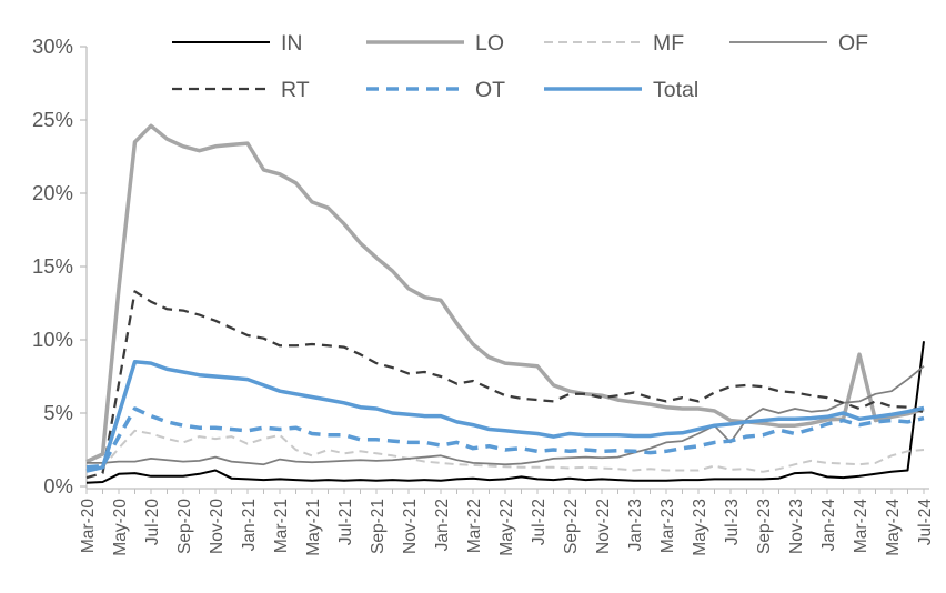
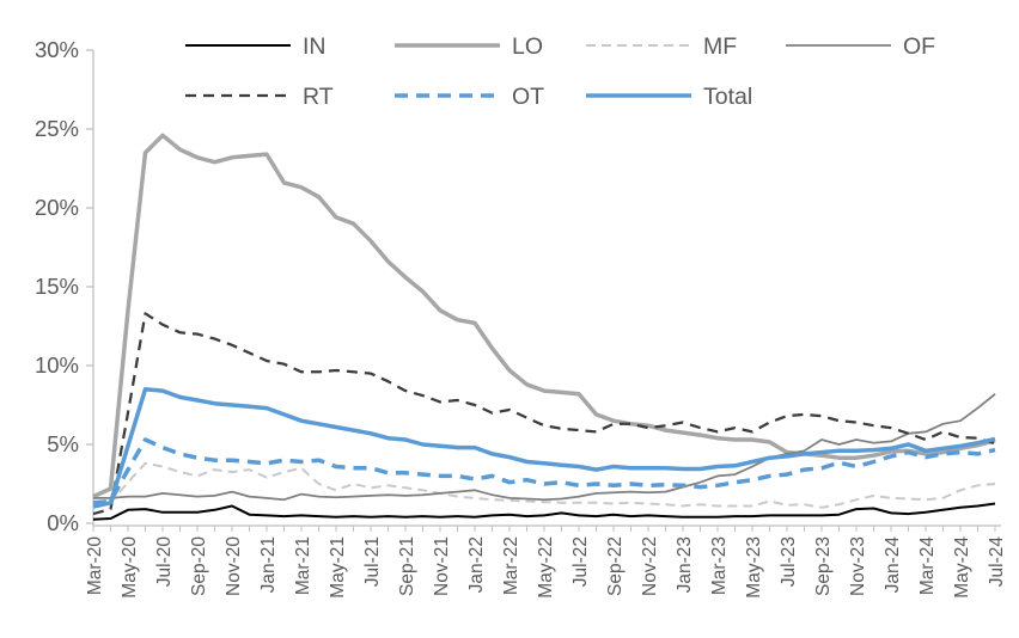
OF/Jul-23: 3.0% -> 4.4%
LO/Mar-24: 9.0% -> 4.4%
IN/Jul-24: 9.9% -> 1.2%
